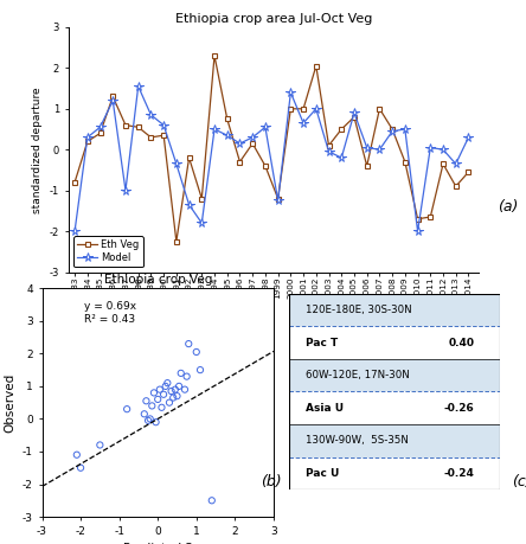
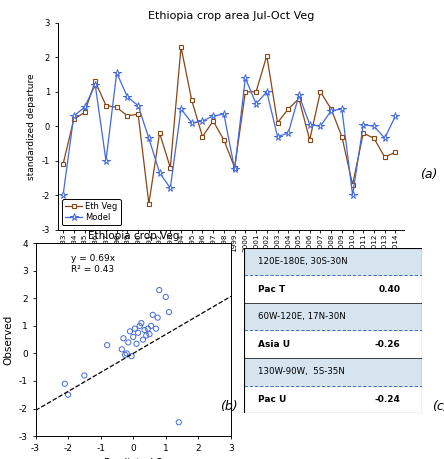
Ethiopia crop area Jul-Oct Veg/Eth Veg/1983: -0.80 -> -1.10
Ethiopia crop area Jul-Oct Veg/Model/1995: 0.35 -> 0.10
Ethiopia crop area Jul-Oct Veg/Model/1998: 0.55 -> 0.35
Ethiopia crop area Jul-Oct Veg/Model/2003: -0.05 -> -0.30
Ethiopia crop area Jul-Oct Veg/Eth Veg/2011: -1.65 -> -0.20
Ethiopia crop area Jul-Oct Veg/Eth Veg/2014: -0.55 -> -0.75
